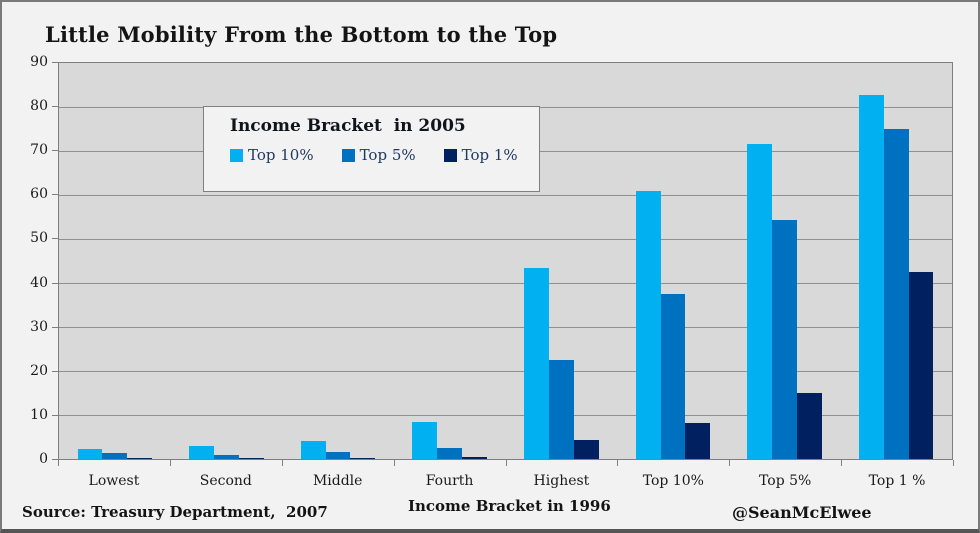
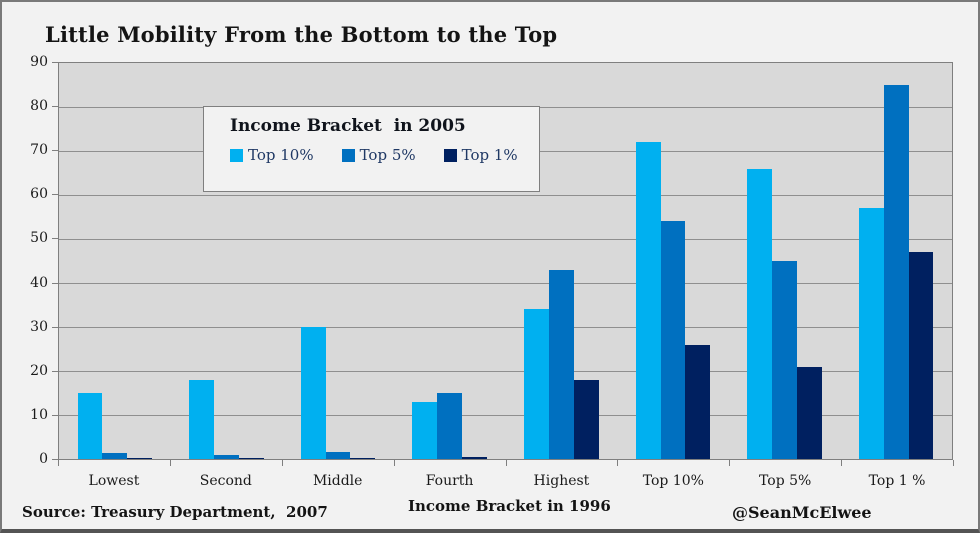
Top 10%/Lowest: 2 -> 15
Top 10%/Second: 3 -> 18
Top 10%/Middle: 4 -> 30
Top 10%/Fourth: 8 -> 13
Top 5%/Fourth: 2 -> 15
Top 10%/Highest: 43 -> 34
Top 5%/Highest: 22 -> 43
Top 1%/Highest: 4 -> 18
Top 10%/Top 10%: 61 -> 72
Top 5%/Top 10%: 37 -> 54
Top 1%/Top 10%: 8 -> 26
Top 10%/Top 5%: 72 -> 66
Top 5%/Top 5%: 54 -> 45
Top 1%/Top 5%: 15 -> 21
Top 10%/Top 1 %: 83 -> 57
Top 5%/Top 1 %: 75 -> 85
Top 1%/Top 1 %: 42 -> 47
